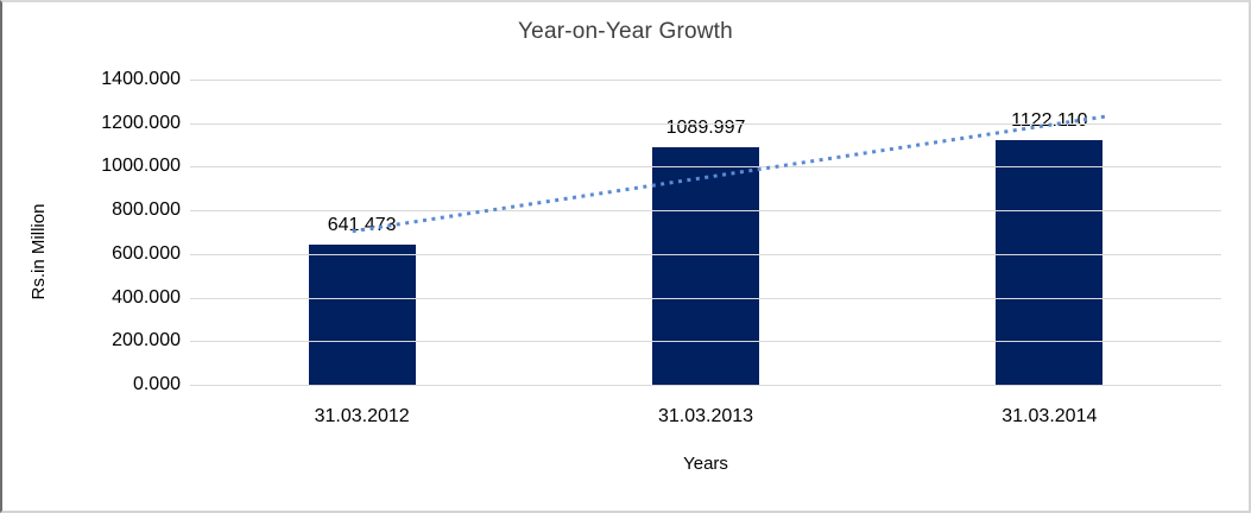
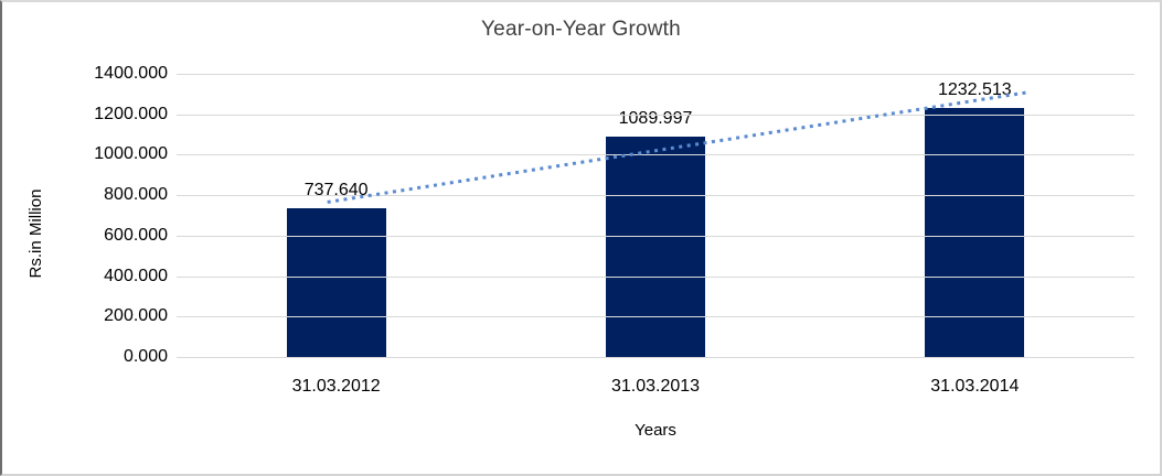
31.03.2012: 641.473 -> 737.640
31.03.2014: 1122.110 -> 1232.513
